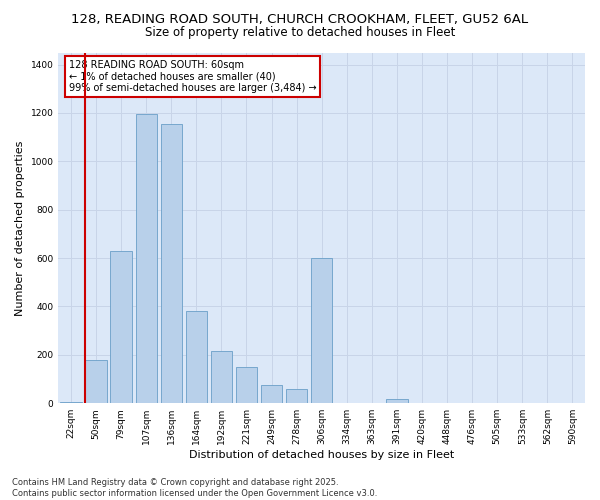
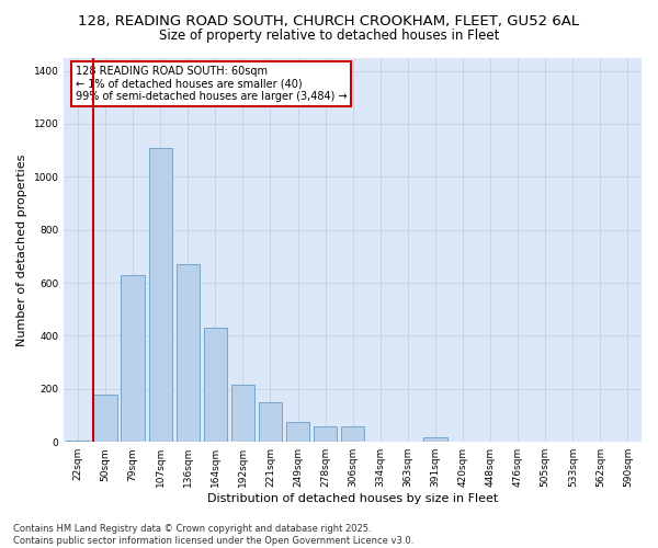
107sqm: 1195 -> 1110
136sqm: 1155 -> 670
164sqm: 380 -> 430
306sqm: 600 -> 60
